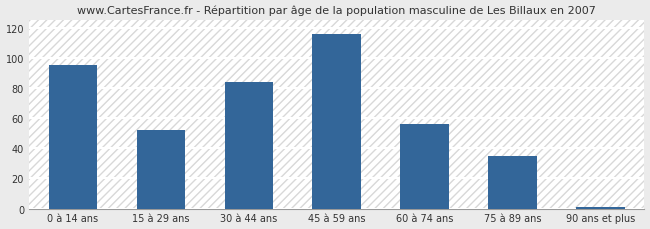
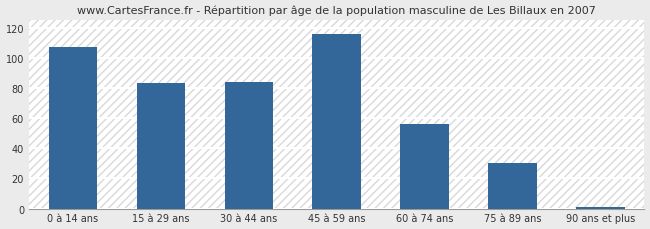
0 à 14 ans: 95 -> 107
15 à 29 ans: 52 -> 83
75 à 89 ans: 35 -> 30
